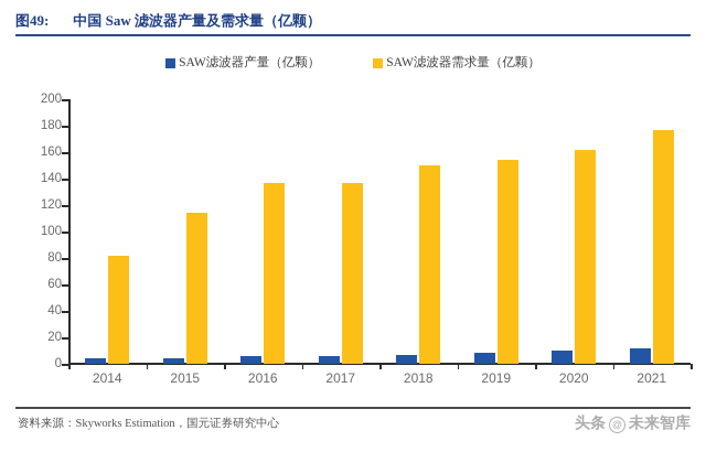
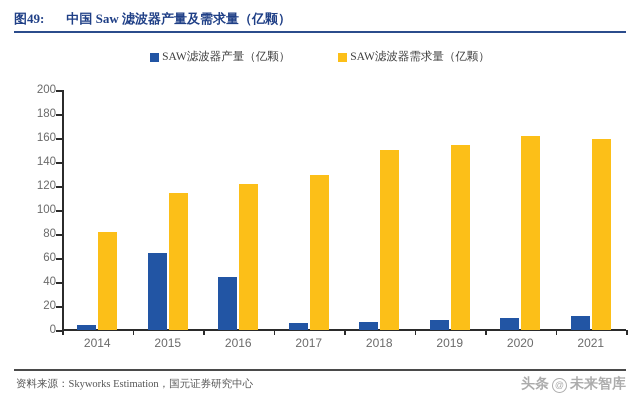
SAW滤波器产量（亿颗）/2015: 4 -> 64
SAW滤波器产量（亿颗）/2016: 6 -> 44
SAW滤波器需求量（亿颗）/2016: 137 -> 122
SAW滤波器需求量（亿颗）/2017: 137 -> 129
SAW滤波器需求量（亿颗）/2021: 177 -> 159
